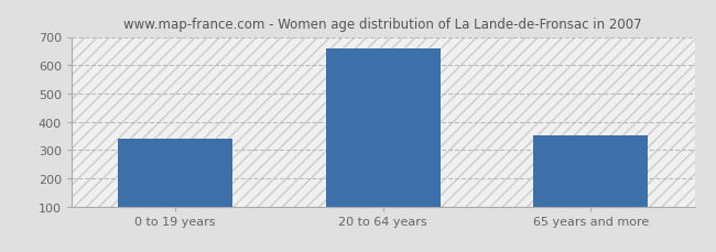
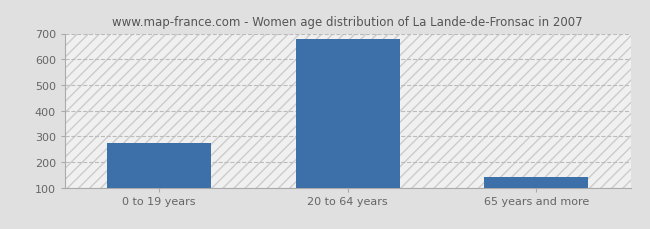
0 to 19 years: 340 -> 275
20 to 64 years: 660 -> 680
65 years and more: 350 -> 140
